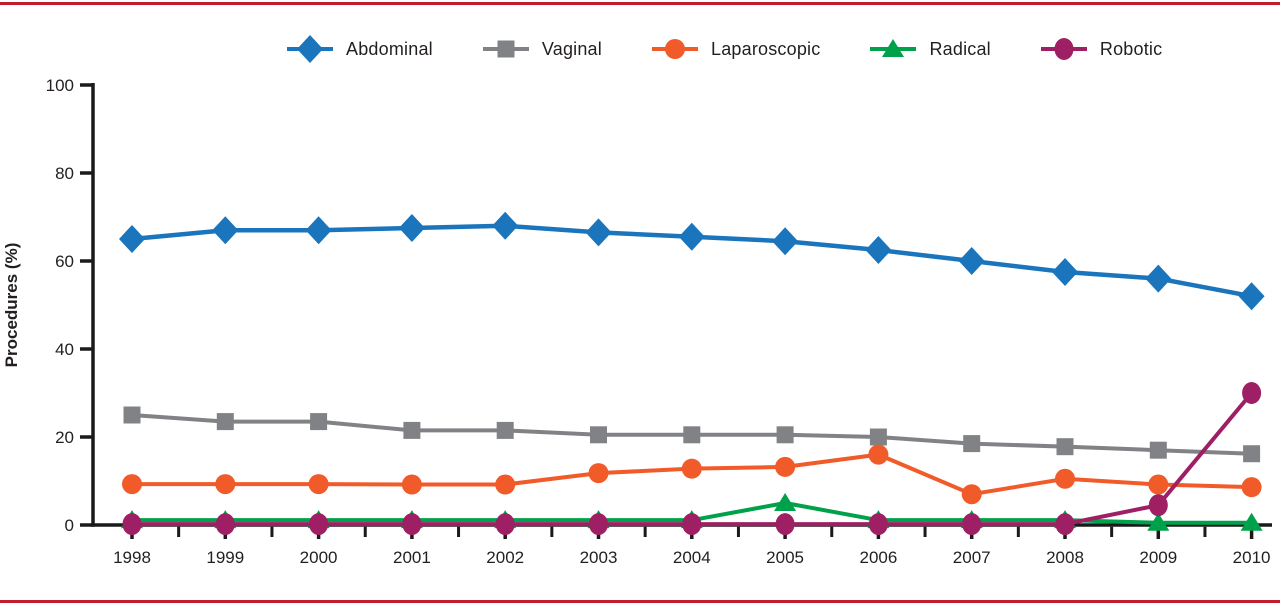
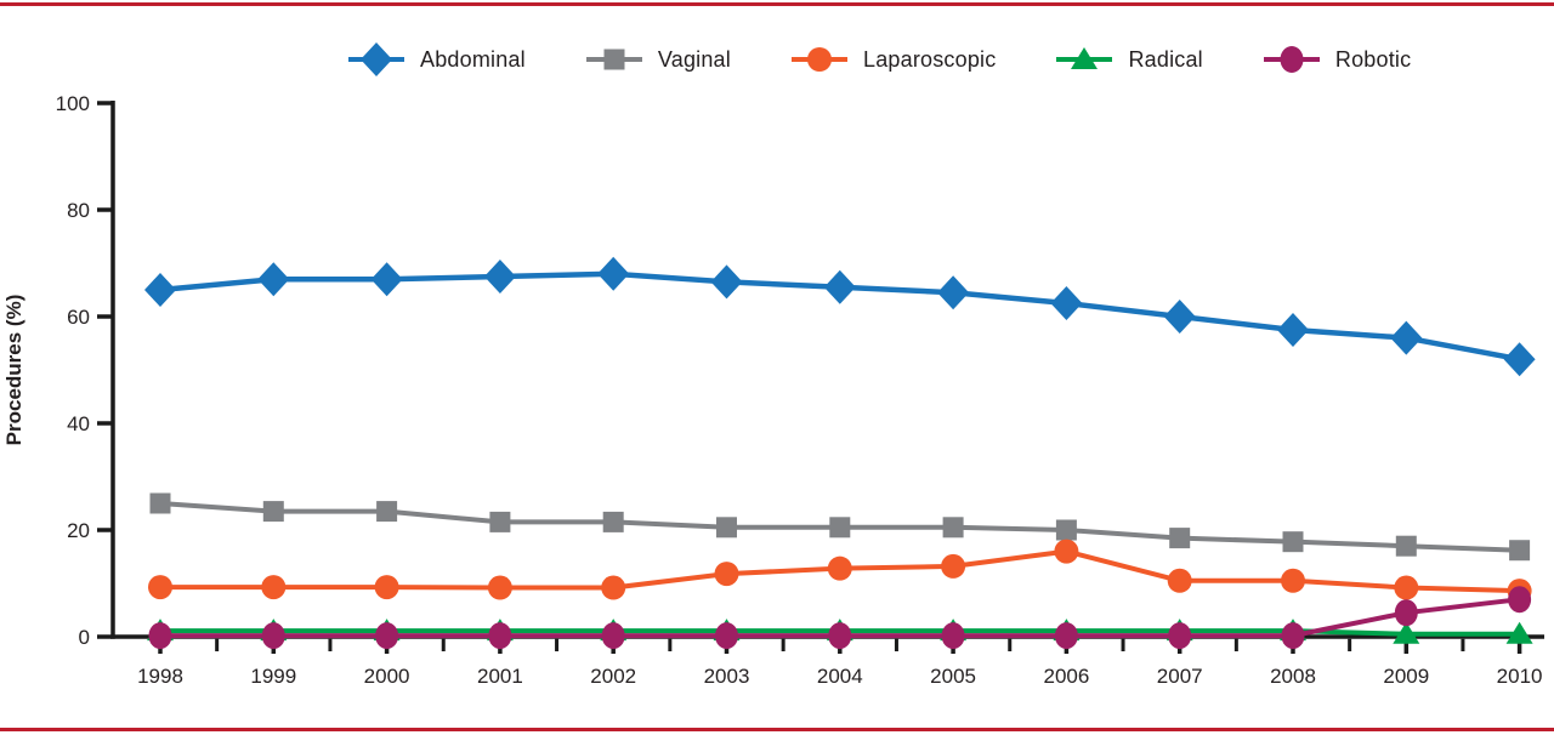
Radical/2005: 5 -> 1
Laparoscopic/2007: 7 -> 10
Robotic/2010: 30 -> 7
